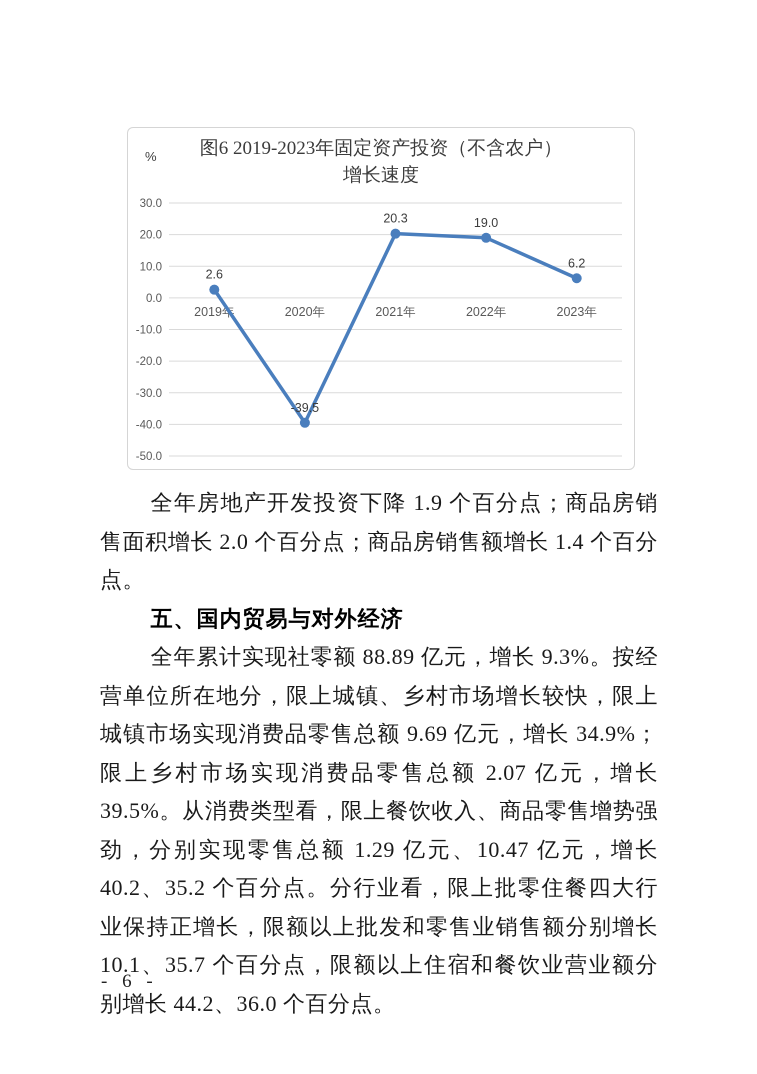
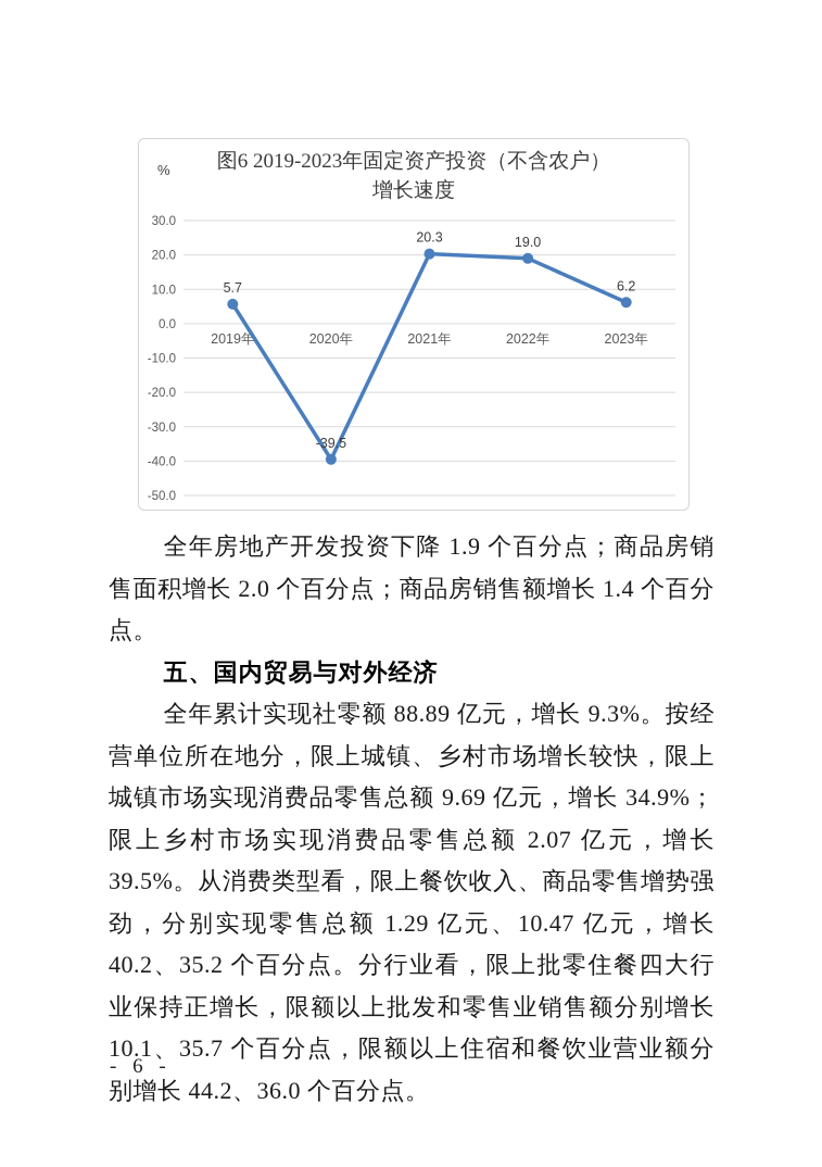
2019年: 2.6 -> 5.7
